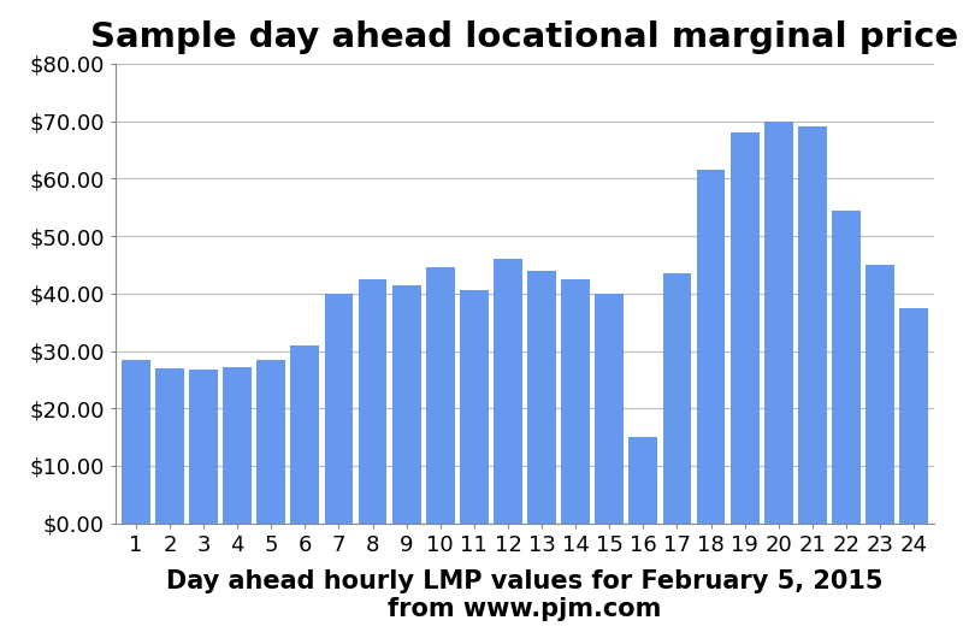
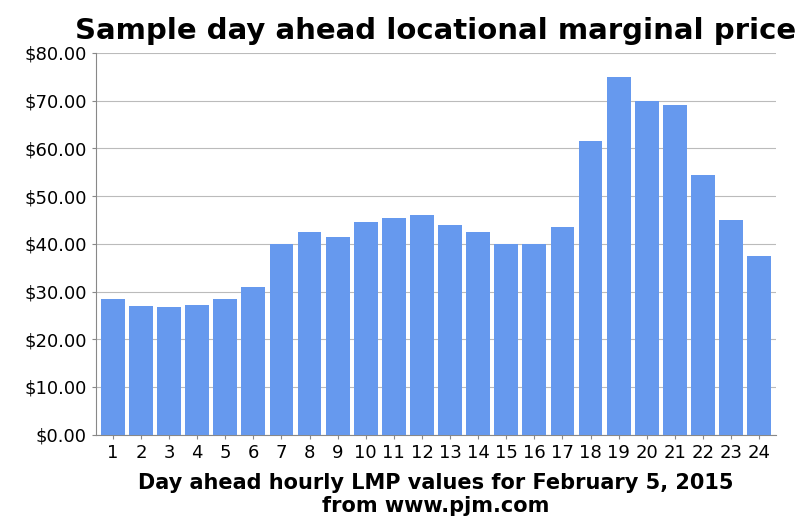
11: $40.5 -> $45.5
16: $15.0 -> $40.0
19: $68.0 -> $75.0
